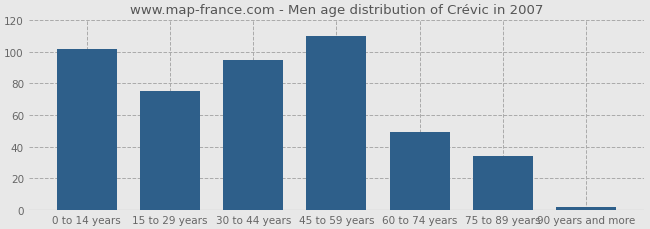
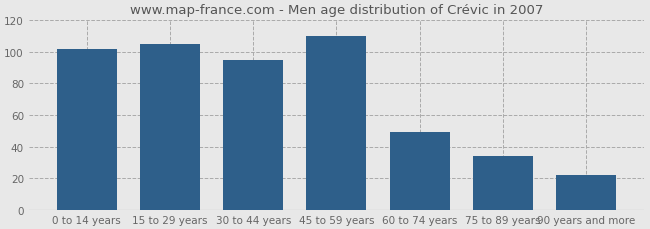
15 to 29 years: 75 -> 105
90 years and more: 2 -> 22
